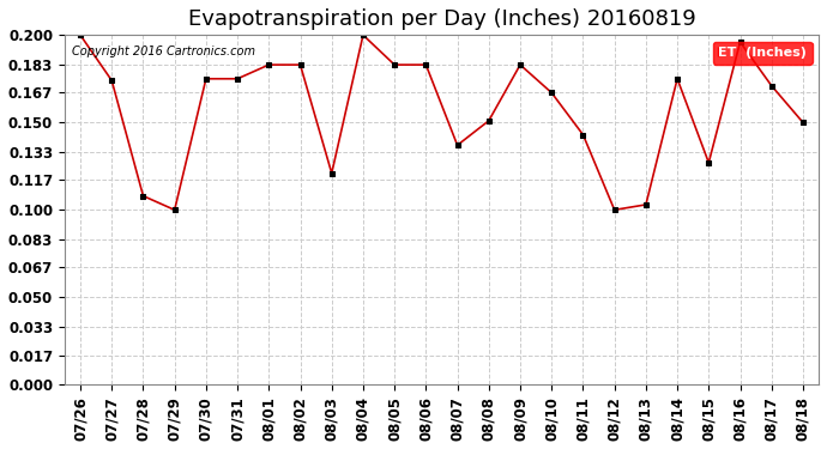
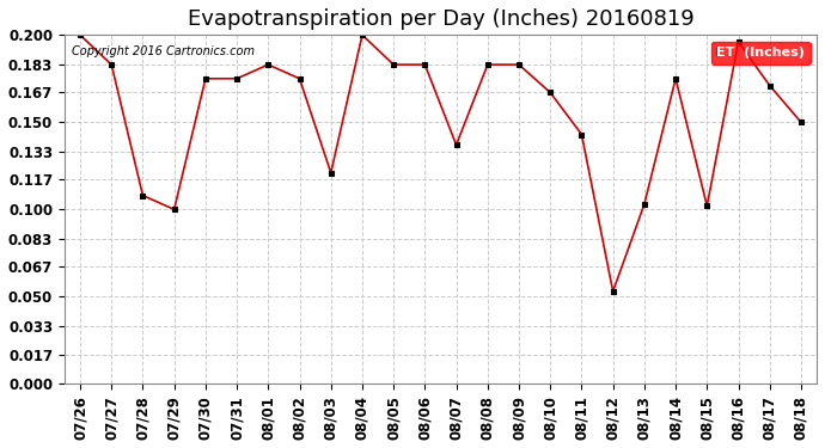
07/27: 0.174 -> 0.183
08/02: 0.183 -> 0.175
08/08: 0.151 -> 0.183
08/12: 0.100 -> 0.053
08/15: 0.127 -> 0.102
